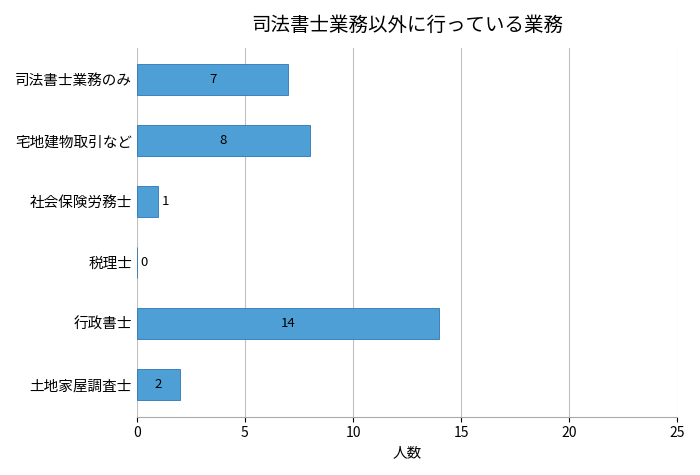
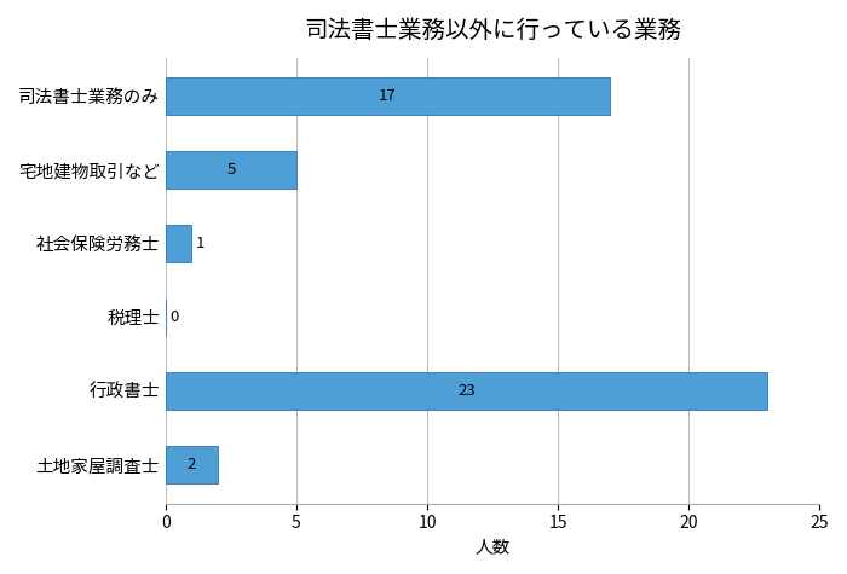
司法書士業務のみ: 7 -> 17
宅地建物取引など: 8 -> 5
行政書士: 14 -> 23
